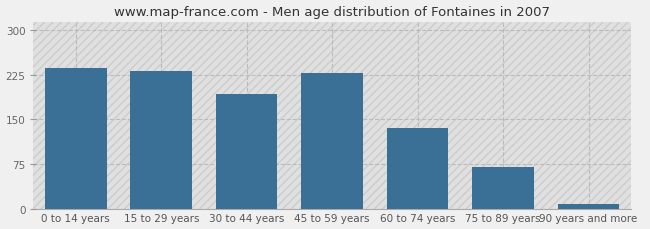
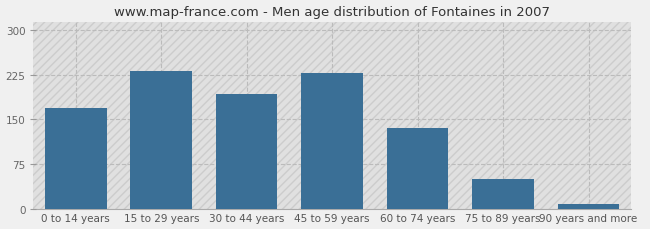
0 to 14 years: 236 -> 170
75 to 89 years: 70 -> 50
